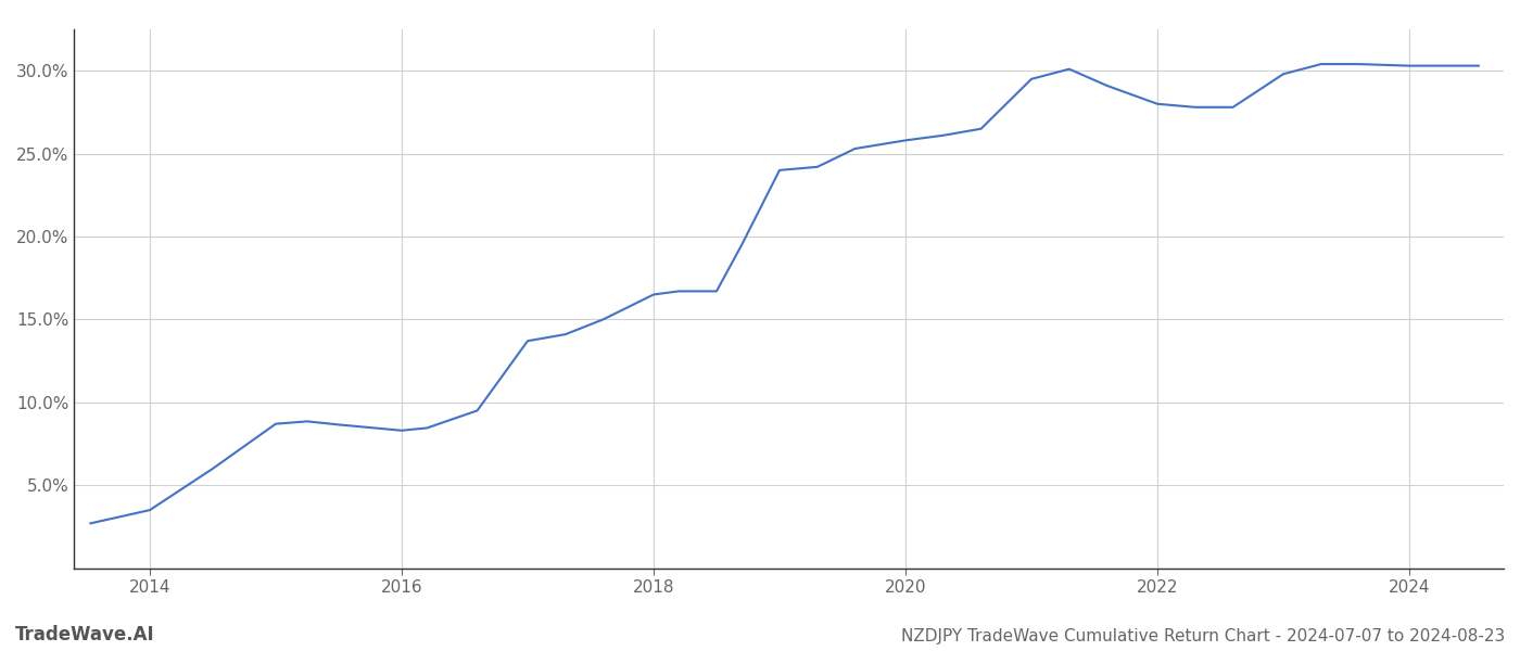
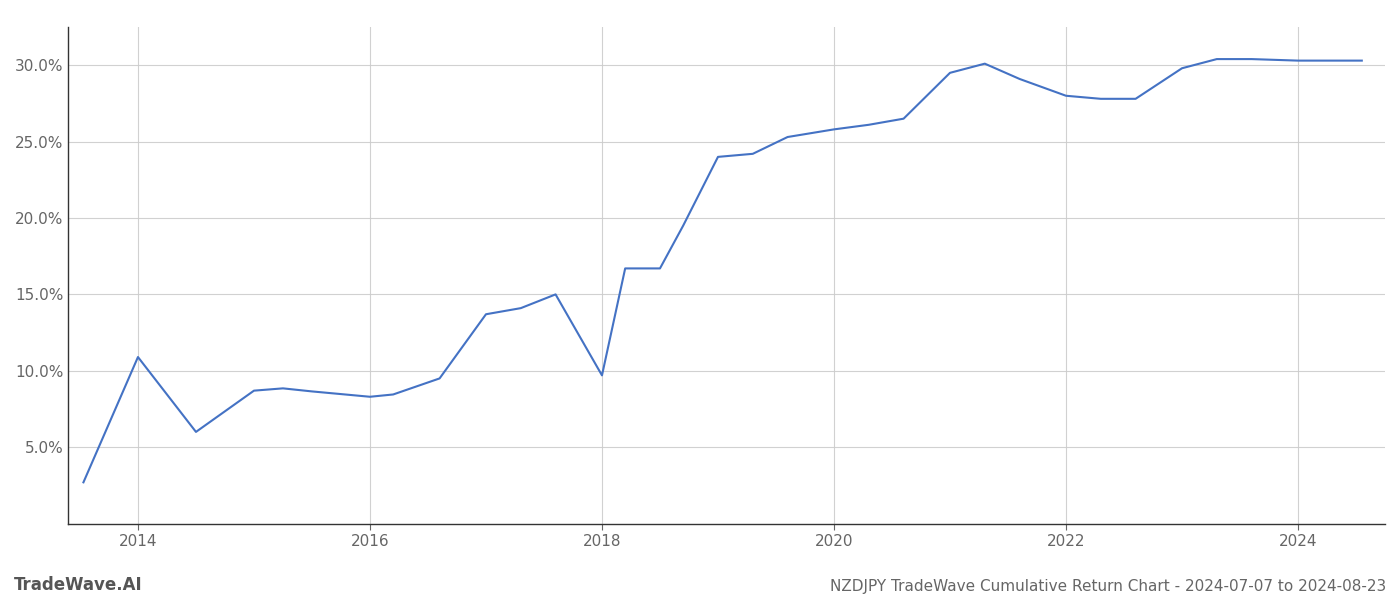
2014: 3.5% -> 10.9%
2018: 16.5% -> 9.7%
